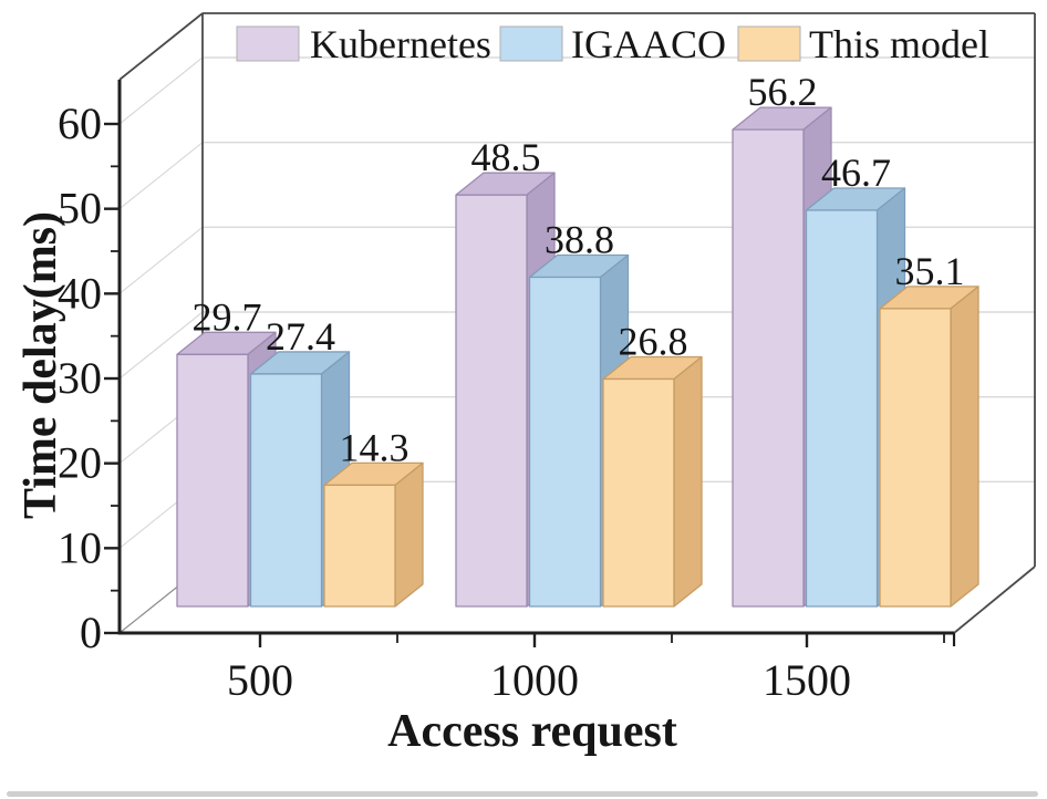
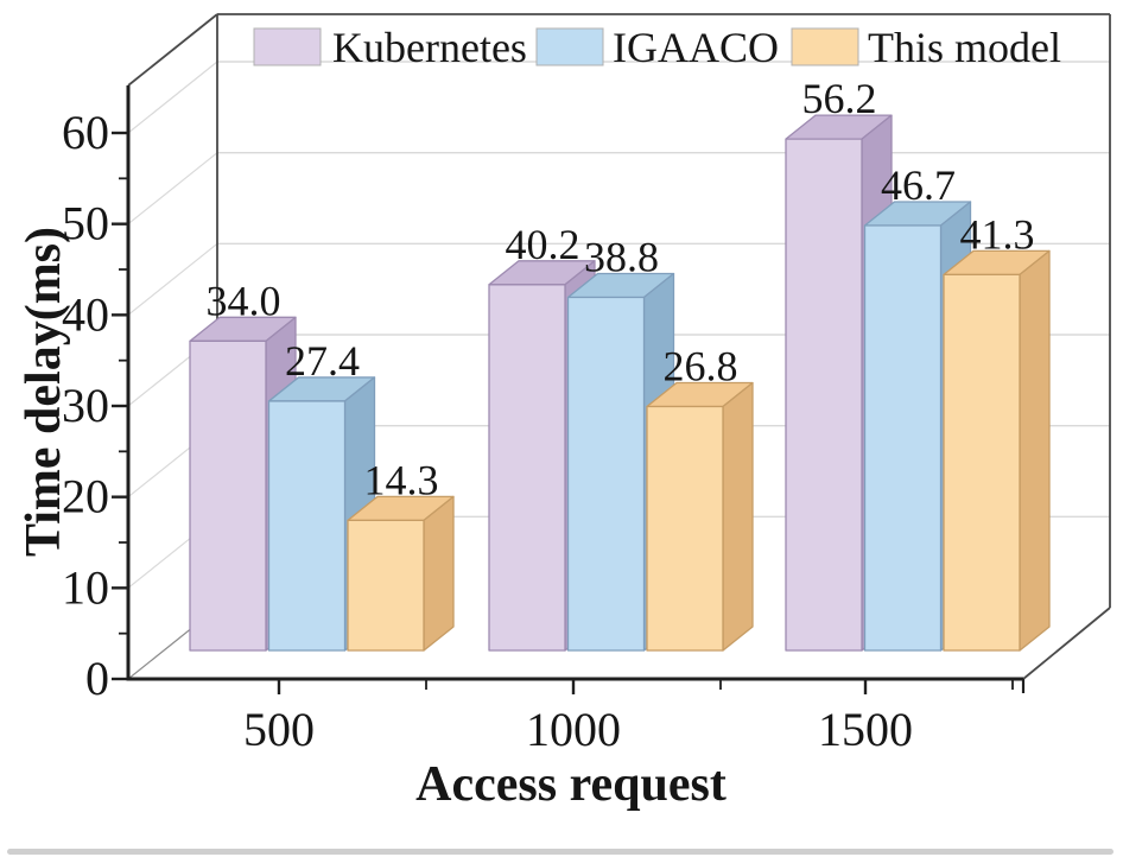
Kubernetes/500: 29.7 -> 34.0
Kubernetes/1000: 48.5 -> 40.2
This model/1500: 35.1 -> 41.3
